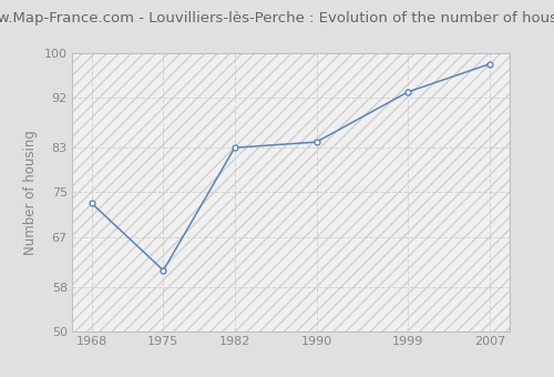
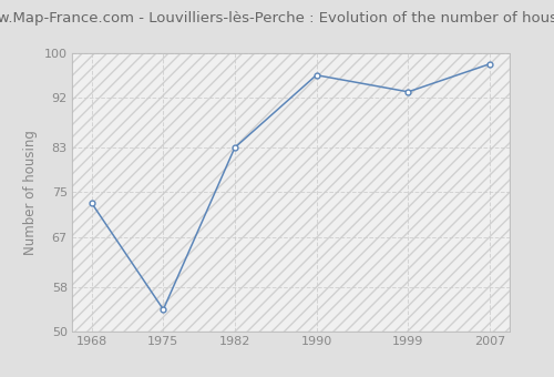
1975: 61 -> 54
1990: 84 -> 96
